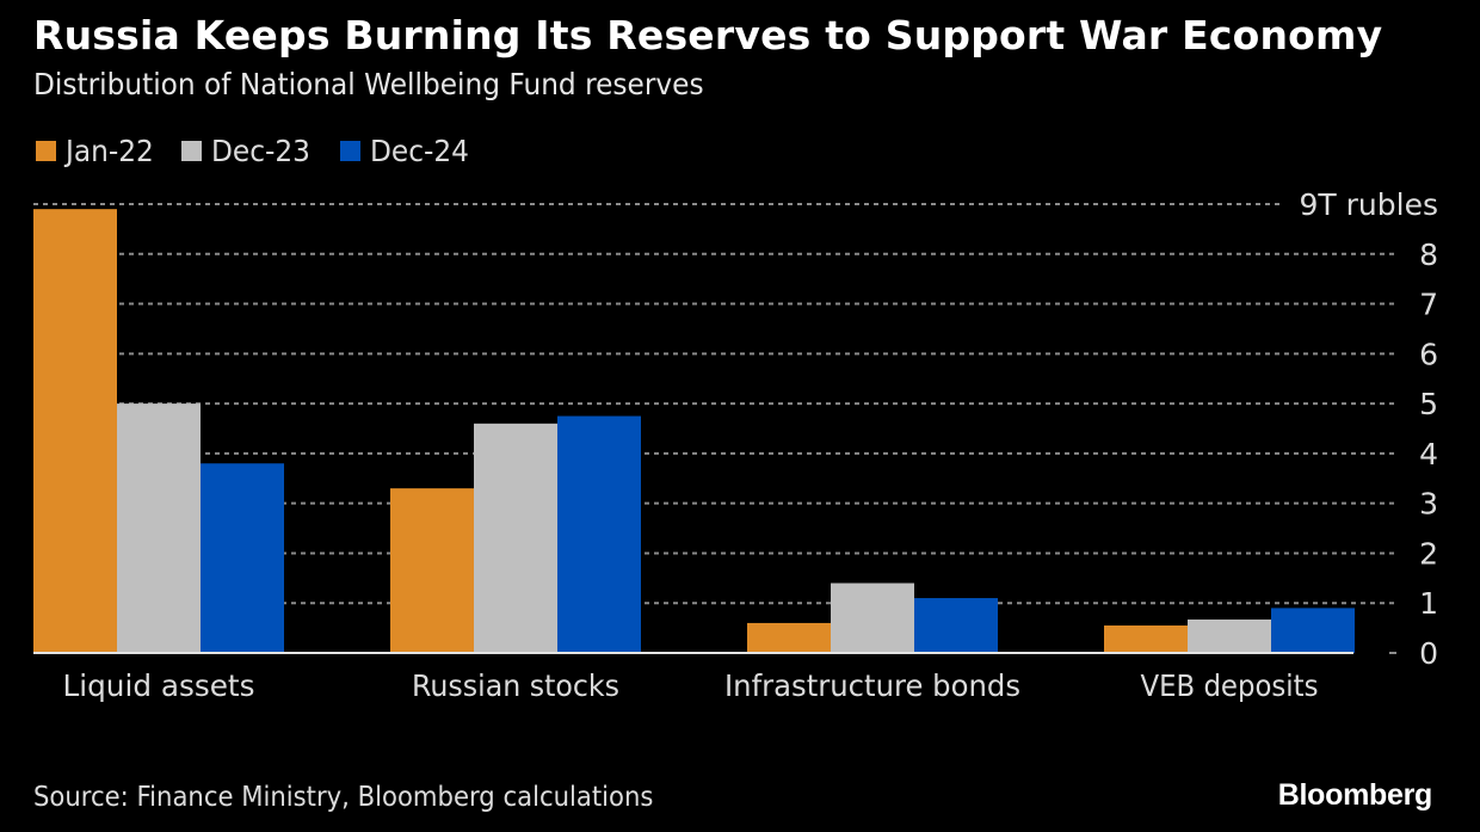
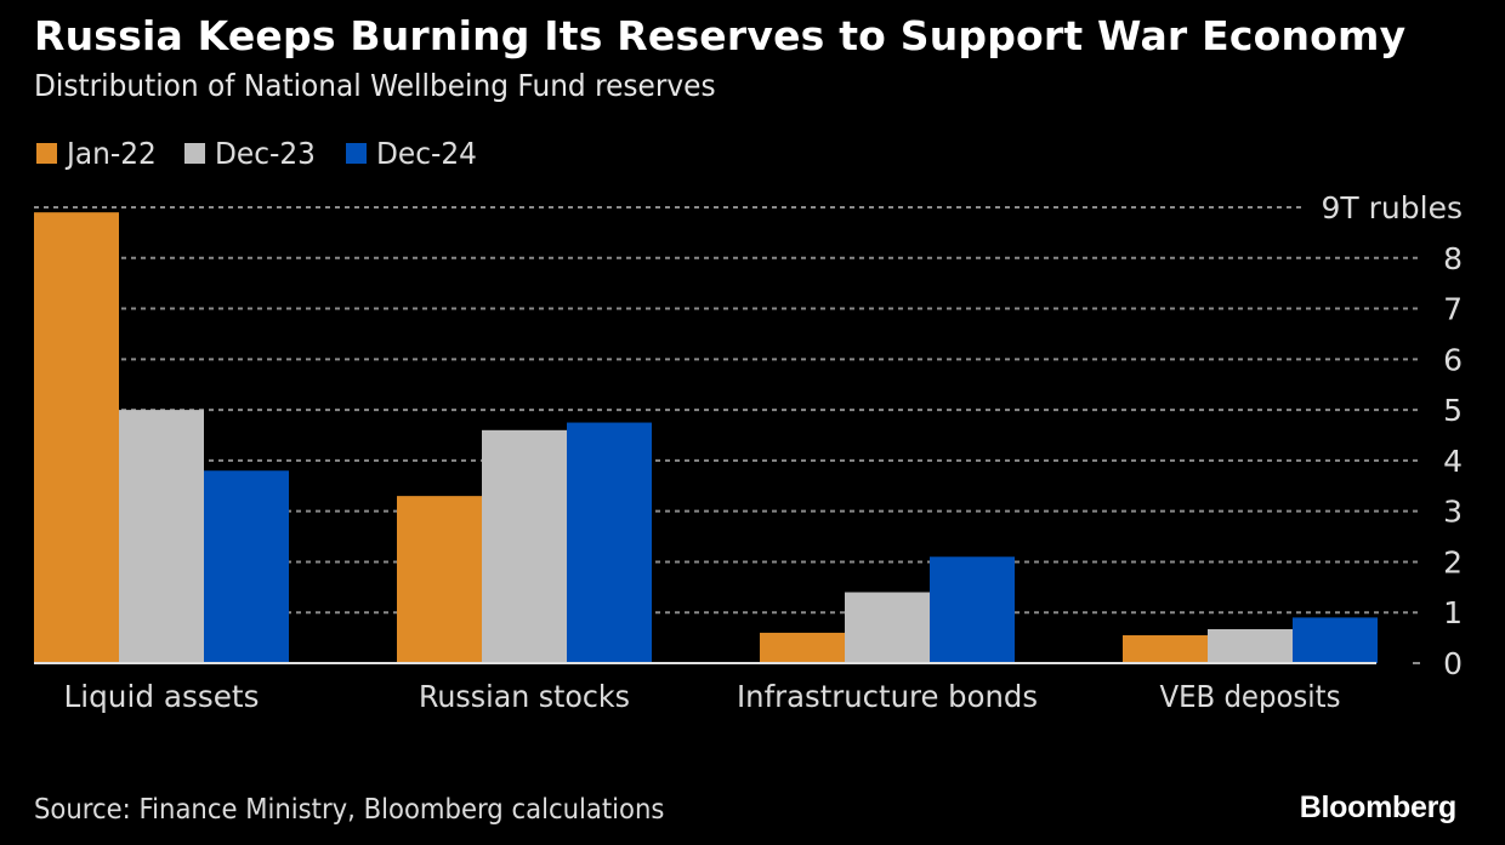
Dec-24/Infrastructure bonds: 1.1 -> 2.1
